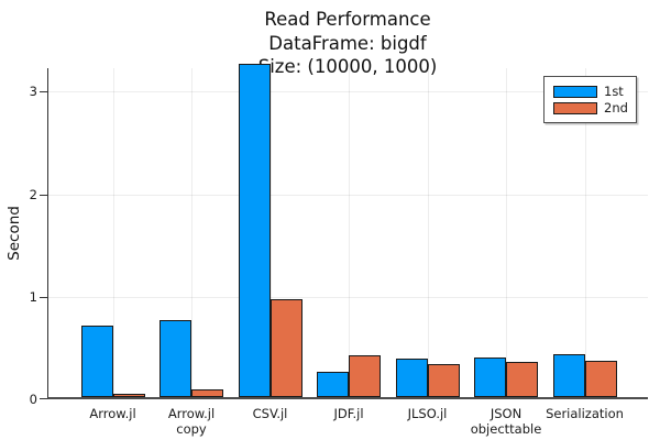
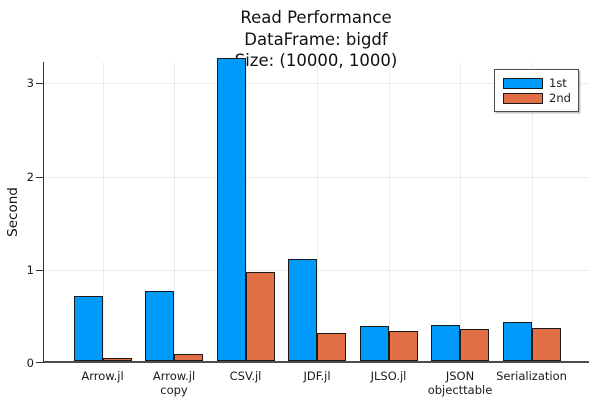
1st/JDF.jl: 0.2 -> 1.1
2nd/JDF.jl: 0.4 -> 0.3
